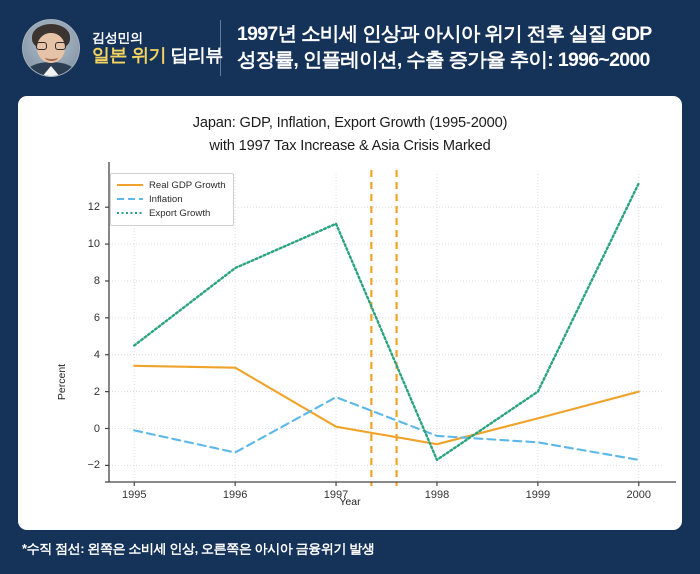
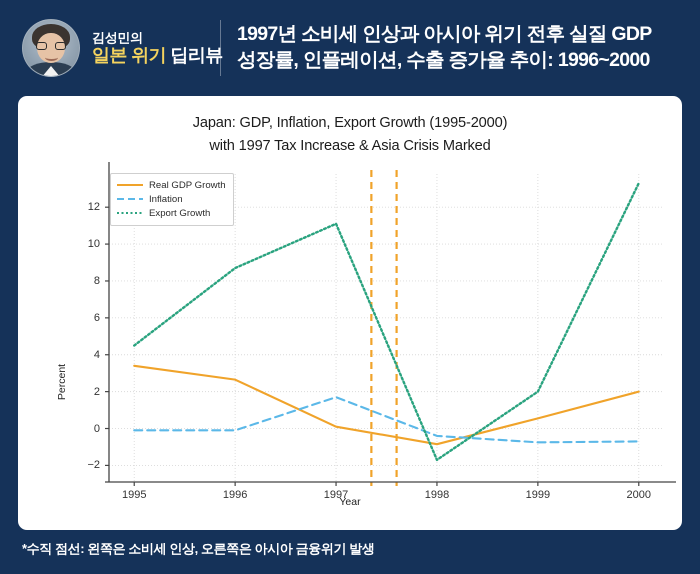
Real GDP Growth/1996: 3.3 -> 2.6
Inflation/1996: -1.3 -> -0.1
Inflation/2000: -1.7 -> -0.7
